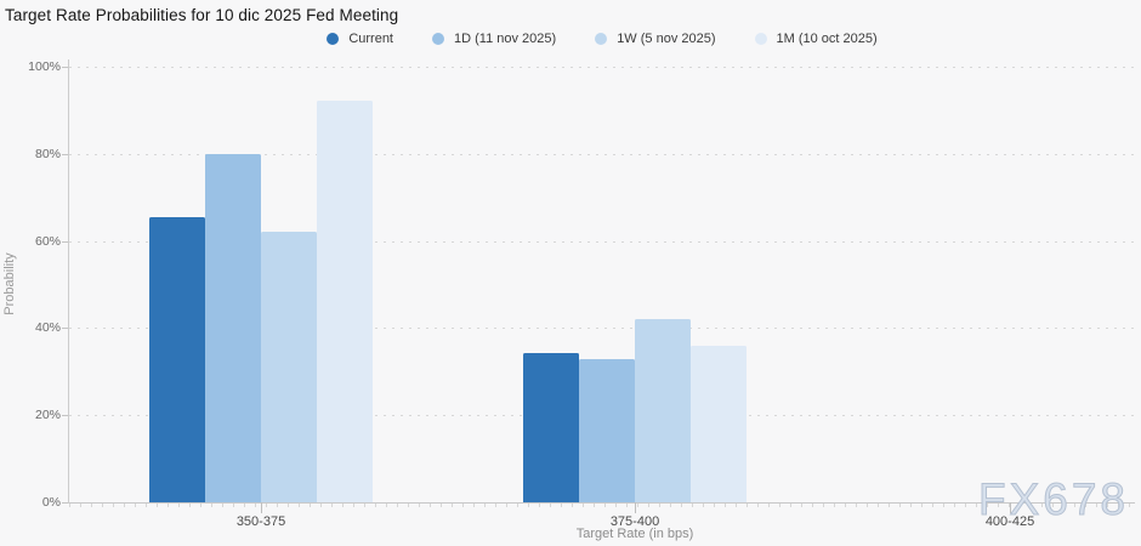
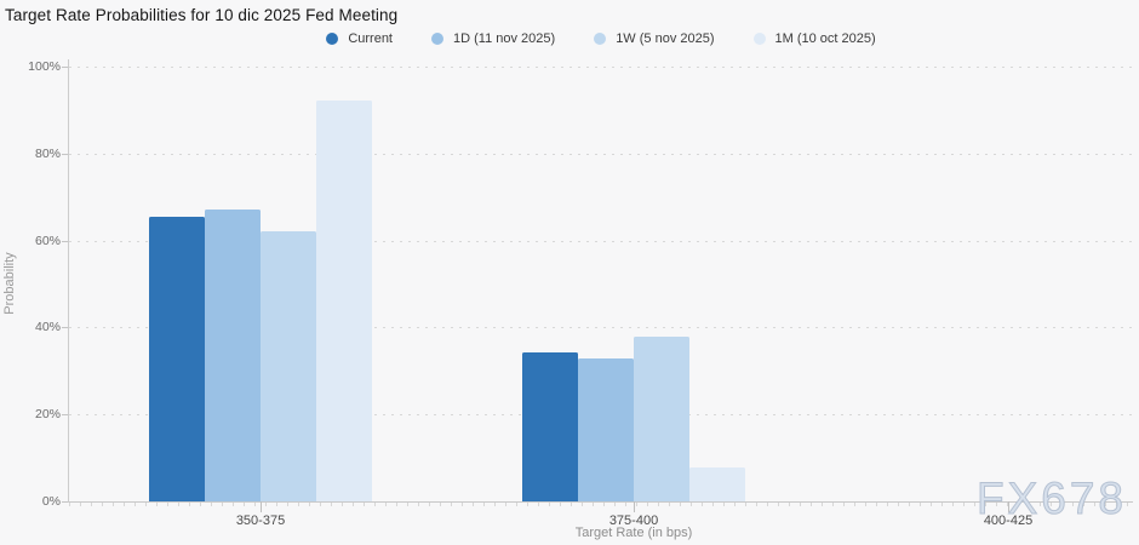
1D (11 nov 2025)/350-375: 80% -> 67%
1W (5 nov 2025)/375-400: 42% -> 38%
1M (10 oct 2025)/375-400: 36% -> 8%
